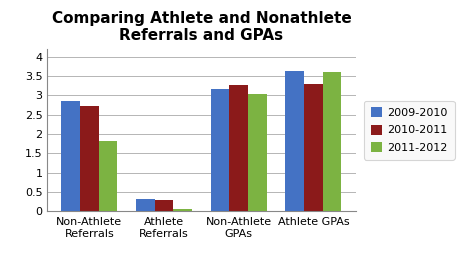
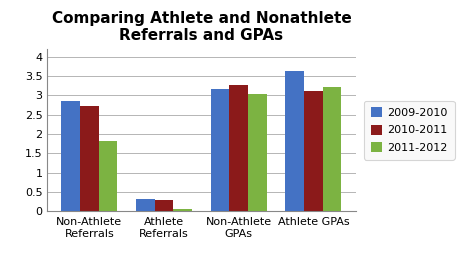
2010-2011/Athlete GPAs: 3.30 -> 3.10
2011-2012/Athlete GPAs: 3.60 -> 3.20
